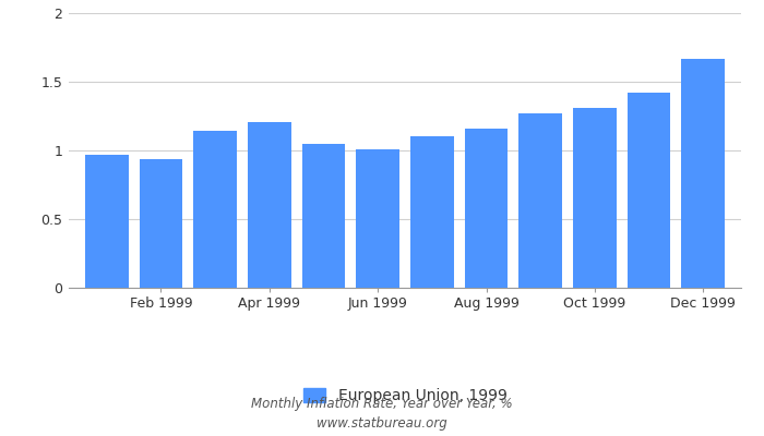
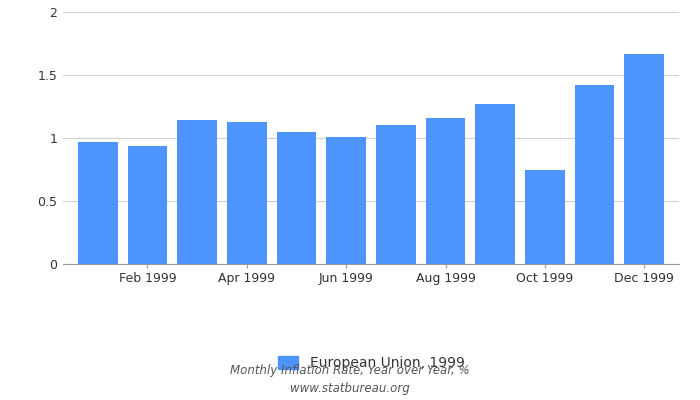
Apr 1999: 1.21 -> 1.13
Oct 1999: 1.31 -> 0.75
